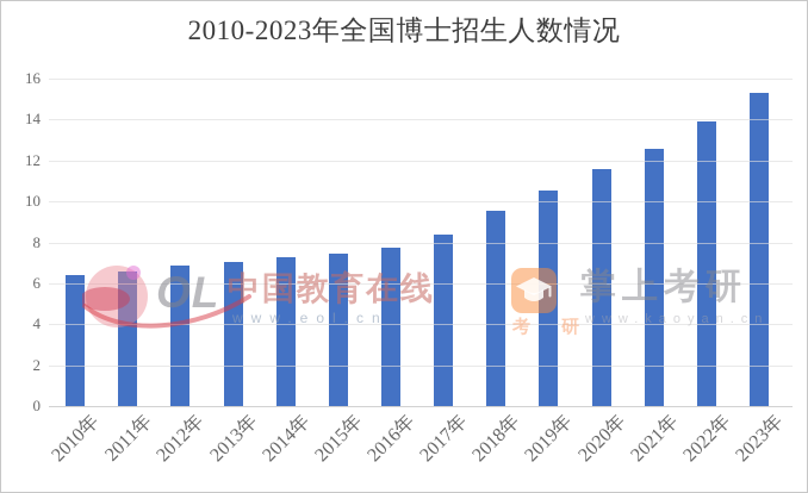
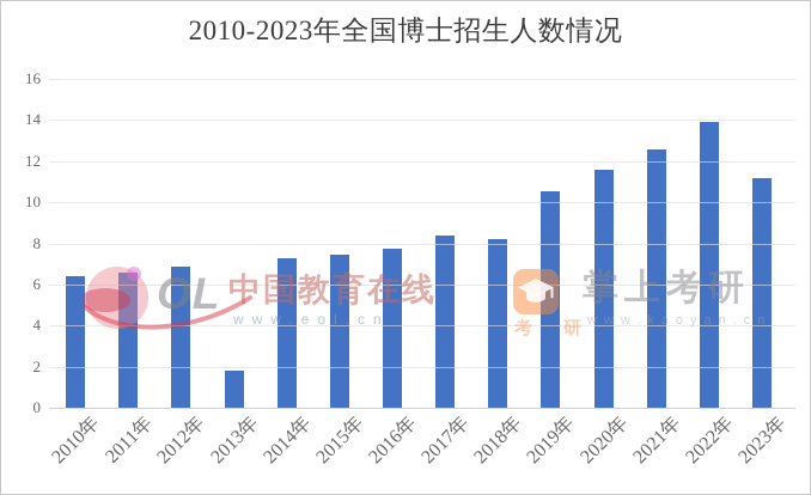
2013年: 7.0 -> 1.8
2018年: 9.6 -> 8.2
2023年: 15.3 -> 11.2
